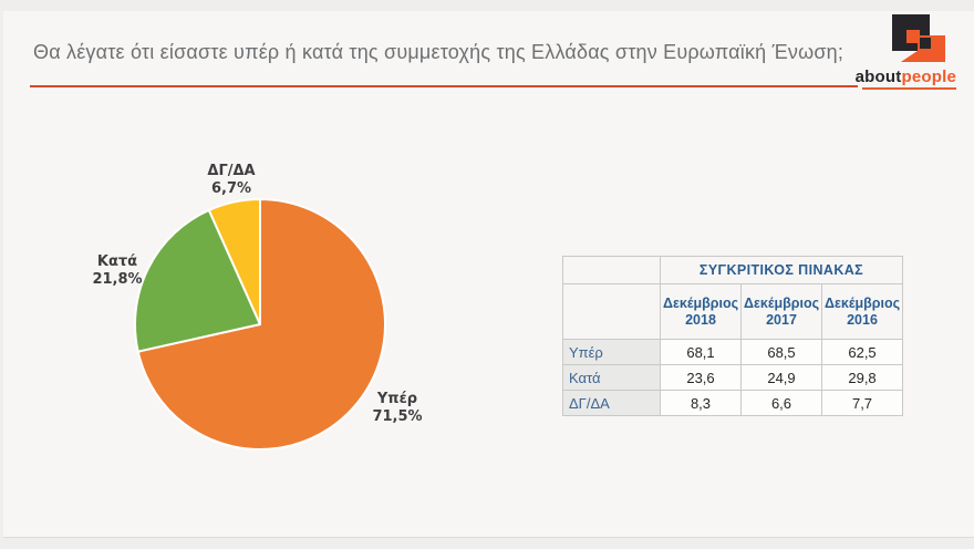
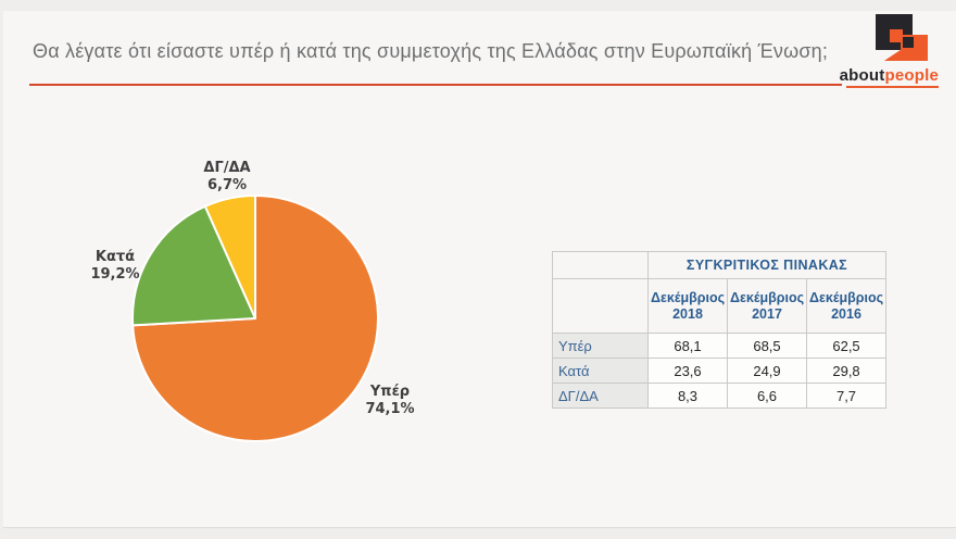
Υπέρ: 71,5% -> 74,1%
Κατά: 21,8% -> 19,2%
